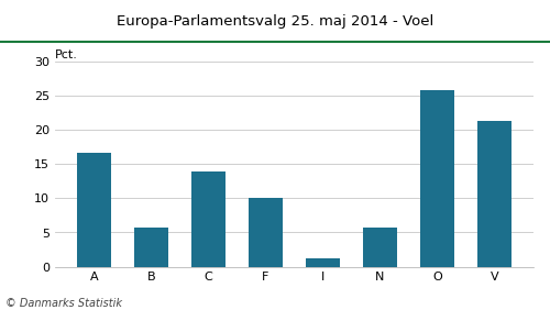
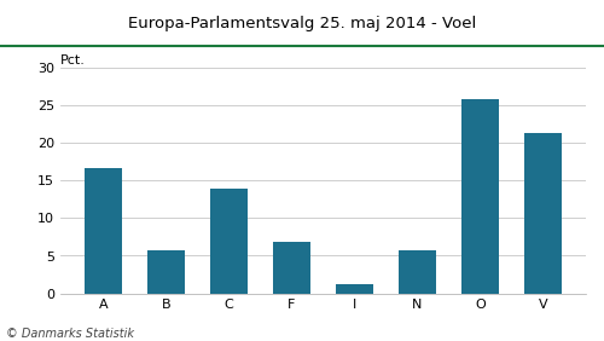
F: 10.1 -> 6.8
